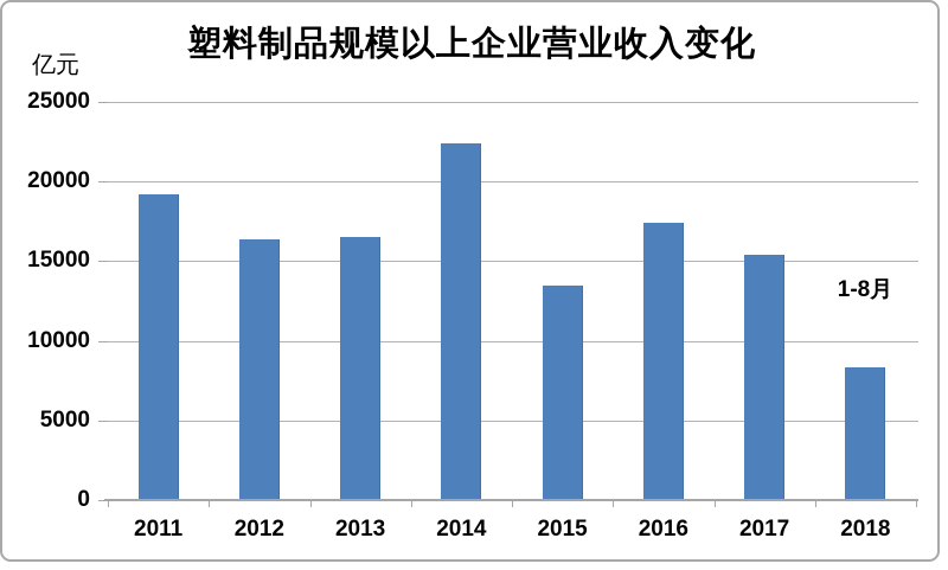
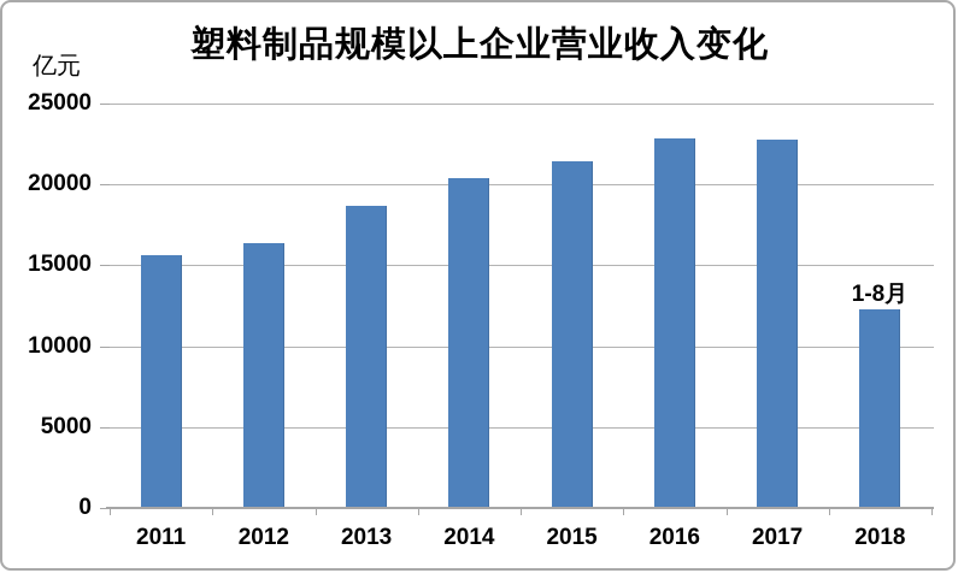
2011: 19200 -> 15700
2013: 16500 -> 18700
2014: 22400 -> 20400
2015: 13500 -> 21500
2016: 17400 -> 22900
2017: 15400 -> 22800
2018: 8300 -> 12300
